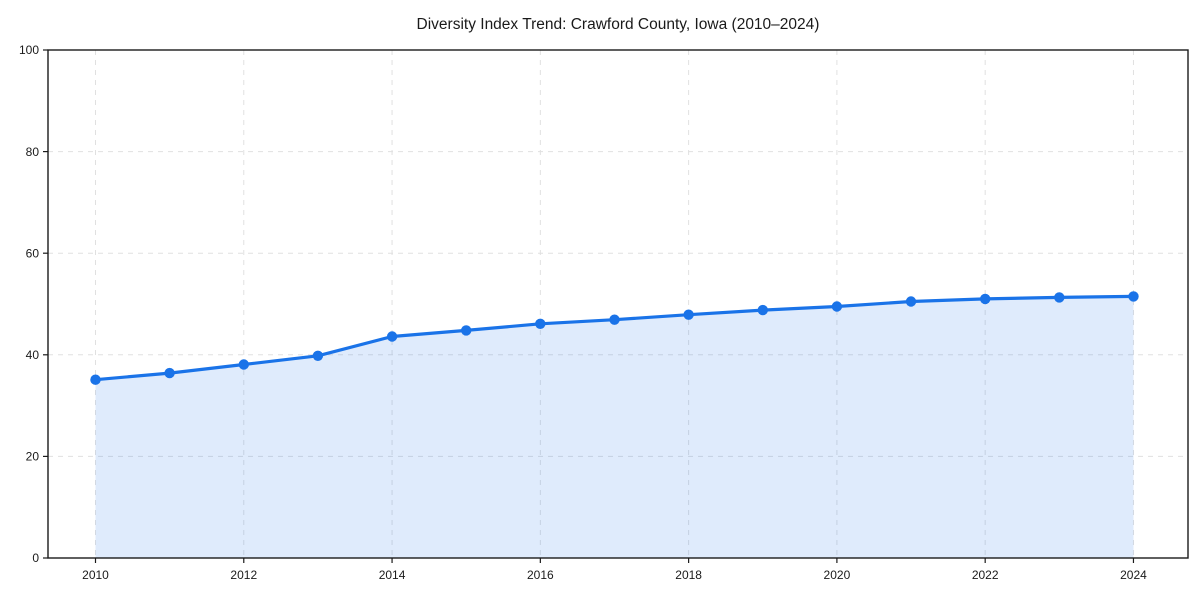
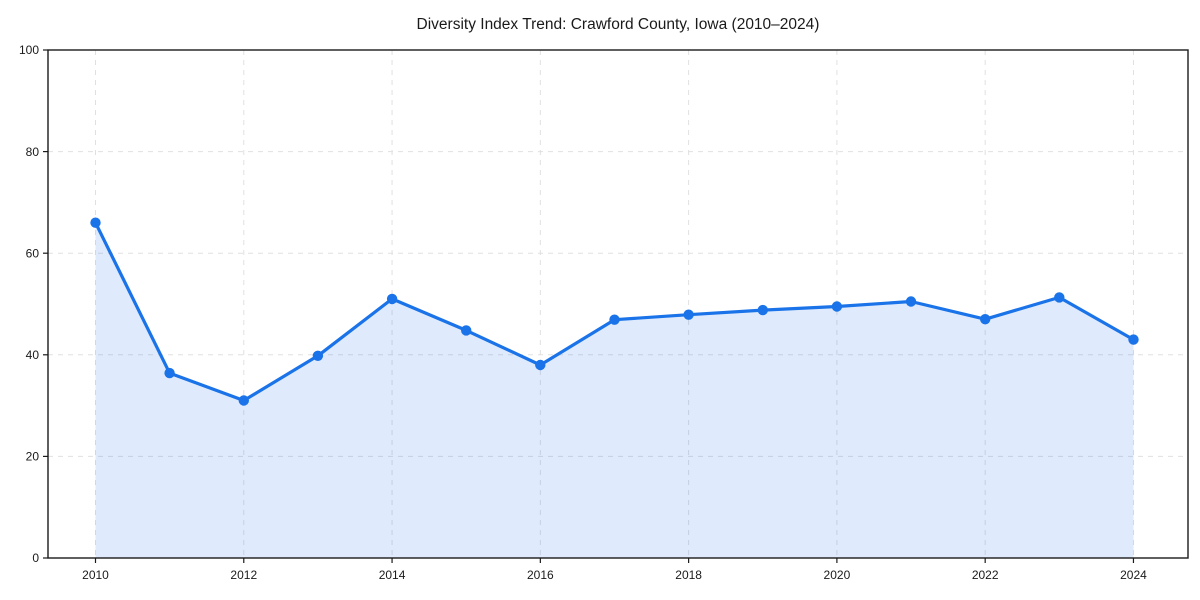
2010: 35 -> 66
2012: 38 -> 31
2014: 44 -> 51
2016: 46 -> 38
2022: 51 -> 47
2024: 52 -> 43
